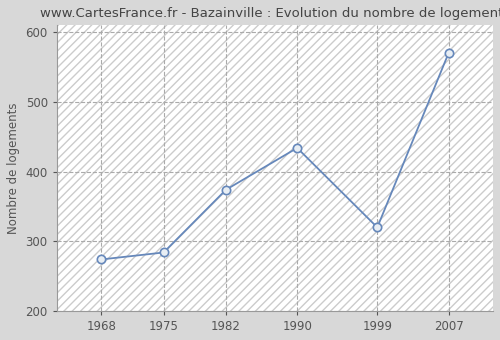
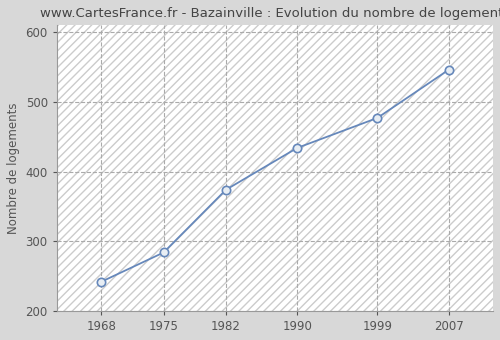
1968: 274 -> 242
1999: 320 -> 477
2007: 570 -> 546
